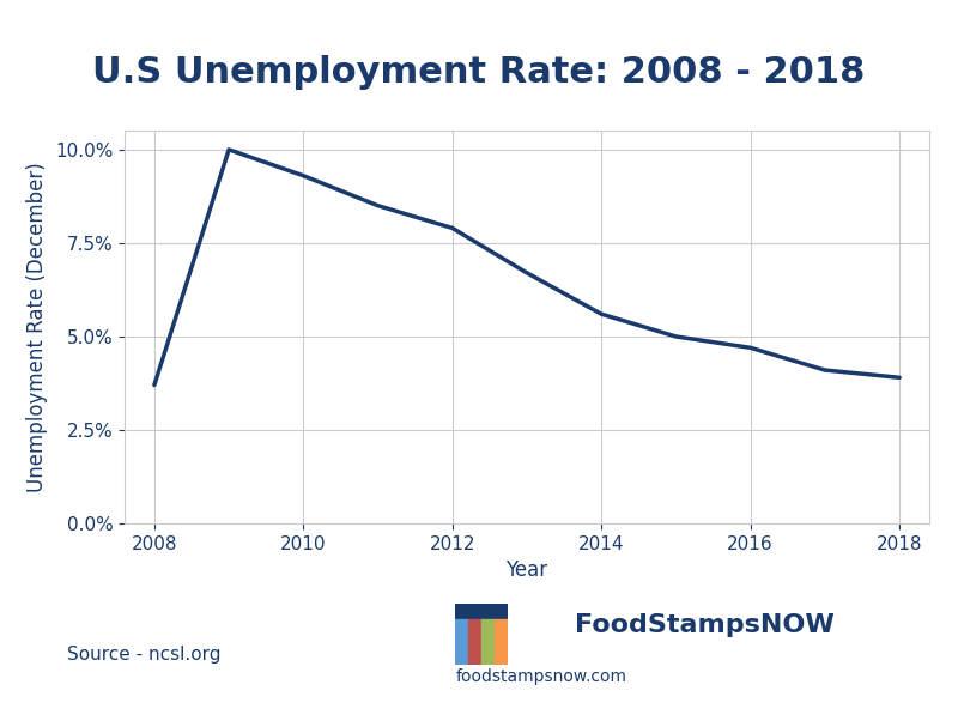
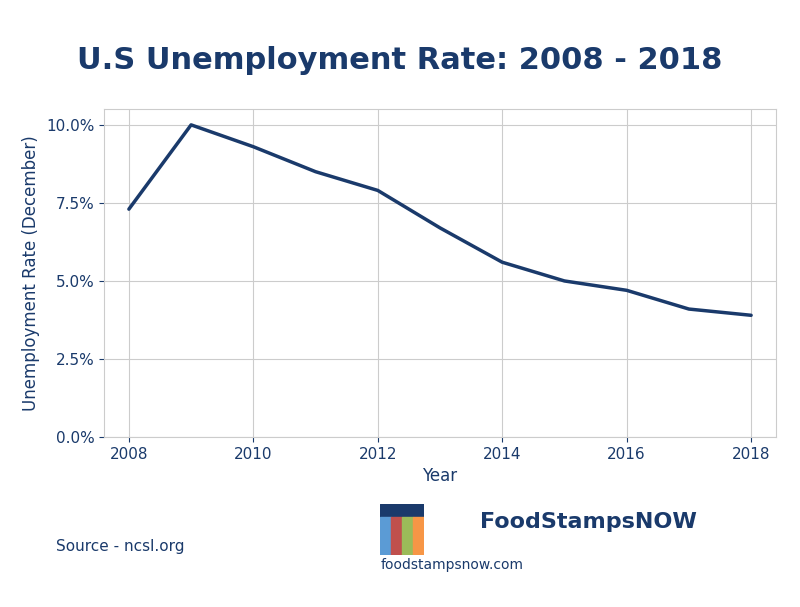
2008: 3.7% -> 7.3%
